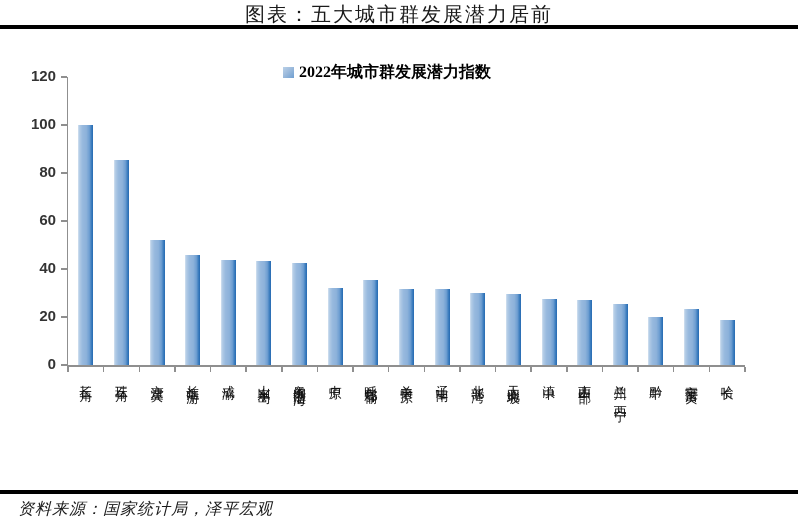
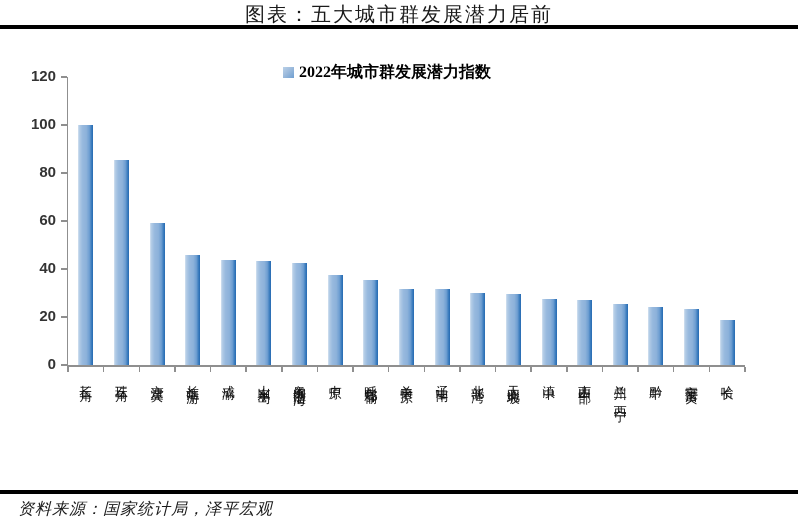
京津冀: 52 -> 59
中原: 32 -> 37
黔中: 20 -> 24
